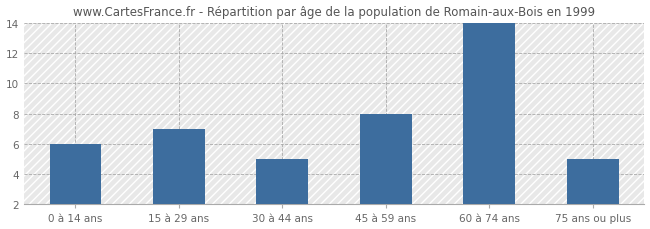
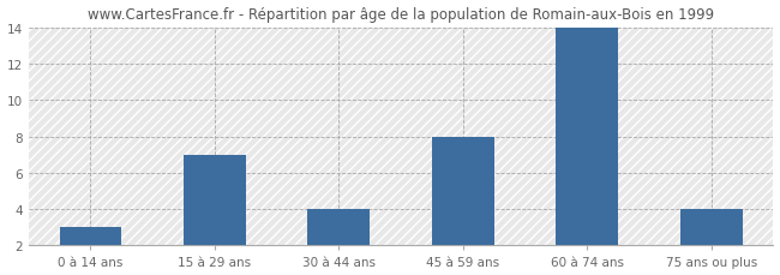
0 à 14 ans: 6 -> 3
30 à 44 ans: 5 -> 4
75 ans ou plus: 5 -> 4
